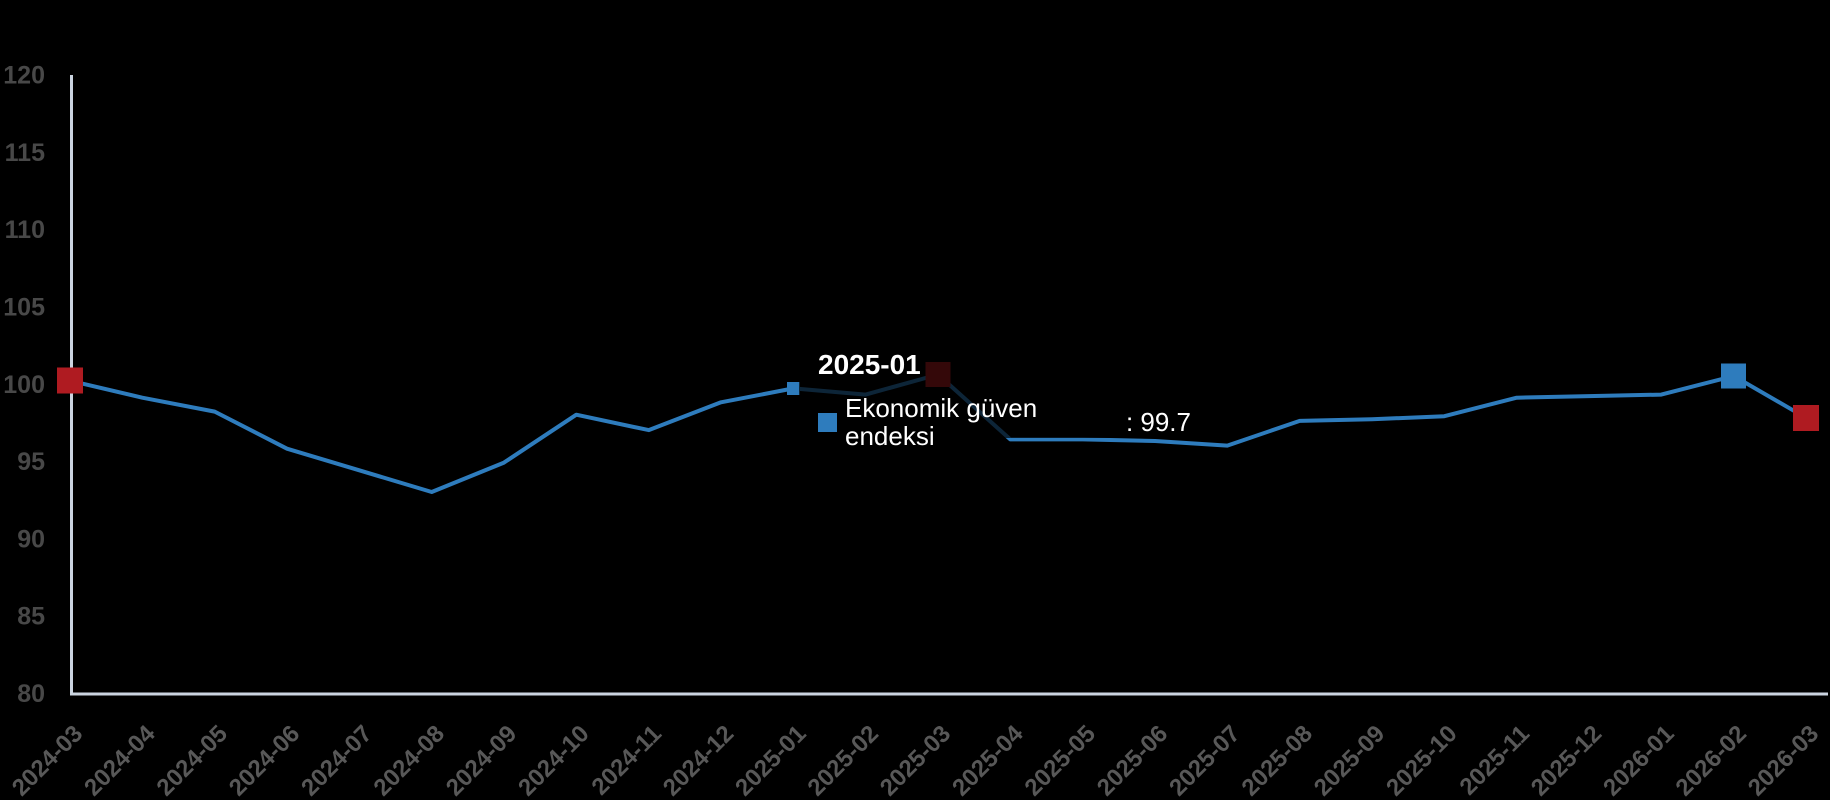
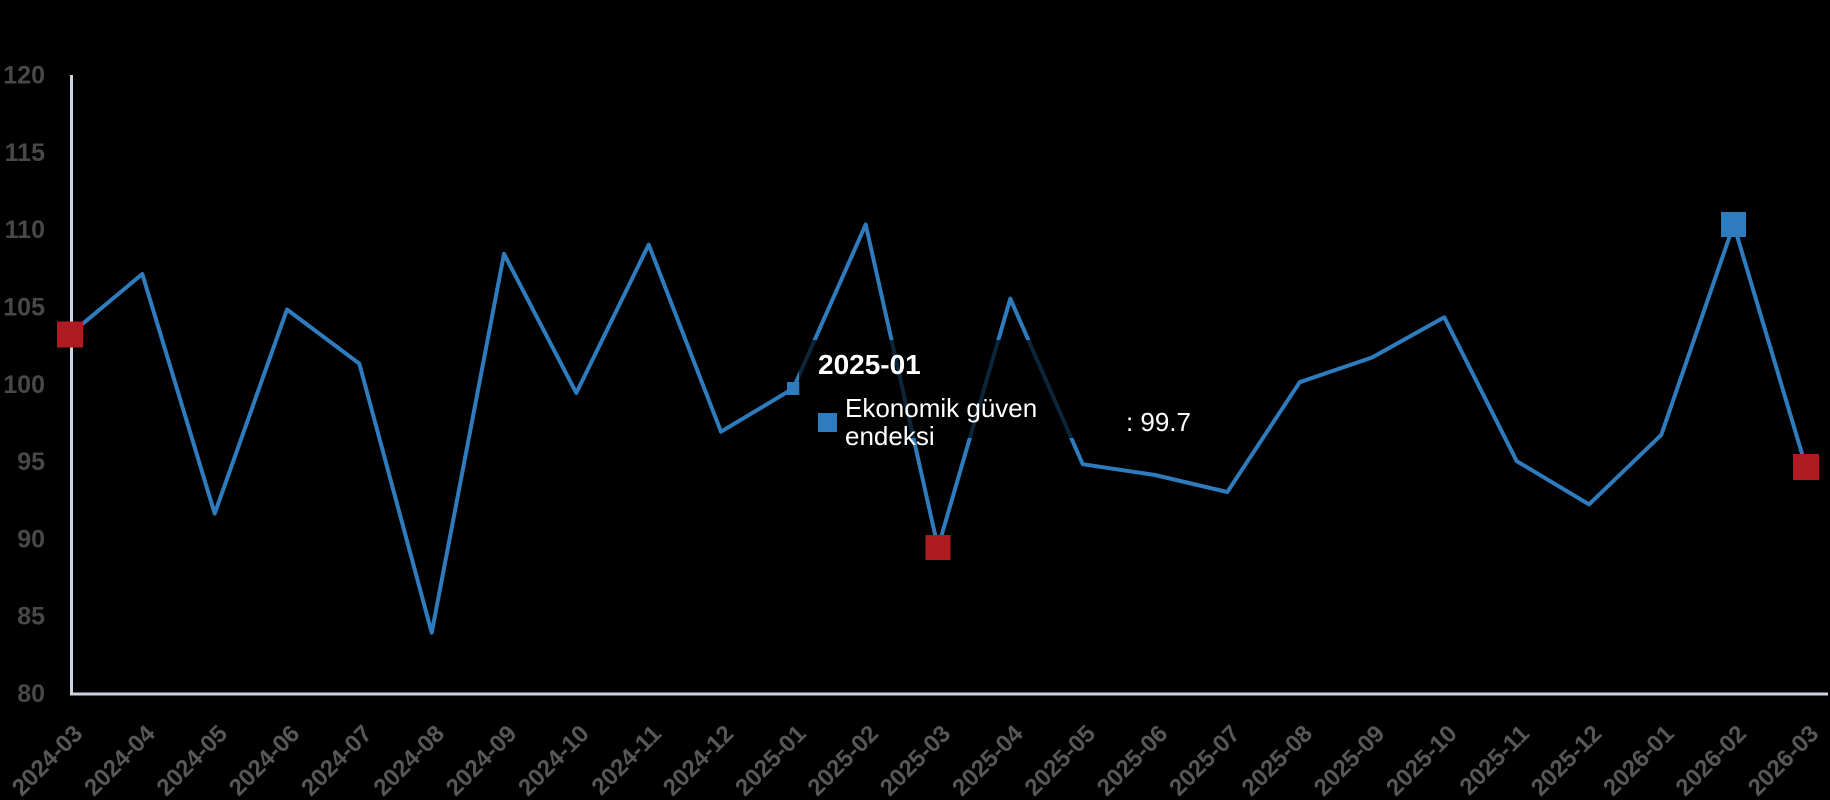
2024-03: 100.2 -> 103.2
2024-04: 99.1 -> 107.1
2024-05: 98.2 -> 91.6
2024-06: 95.8 -> 104.8
2024-07: 94.4 -> 101.3
2024-08: 93.0 -> 83.9
2024-09: 94.9 -> 108.4
2024-10: 98.0 -> 99.4
2024-11: 97.0 -> 109.0
2024-12: 98.8 -> 96.9
2025-02: 99.3 -> 110.3
2025-03: 100.6 -> 89.4
2025-04: 96.4 -> 105.5
2025-05: 96.4 -> 94.8
2025-06: 96.3 -> 94.1
2025-07: 96.0 -> 93.0
2025-08: 97.6 -> 100.1
2025-09: 97.7 -> 101.7
2025-10: 97.9 -> 104.3
2025-11: 99.1 -> 95.0
2025-12: 99.2 -> 92.2
2026-01: 99.3 -> 96.7
2026-02: 100.5 -> 110.3
2026-03: 97.8 -> 94.6
